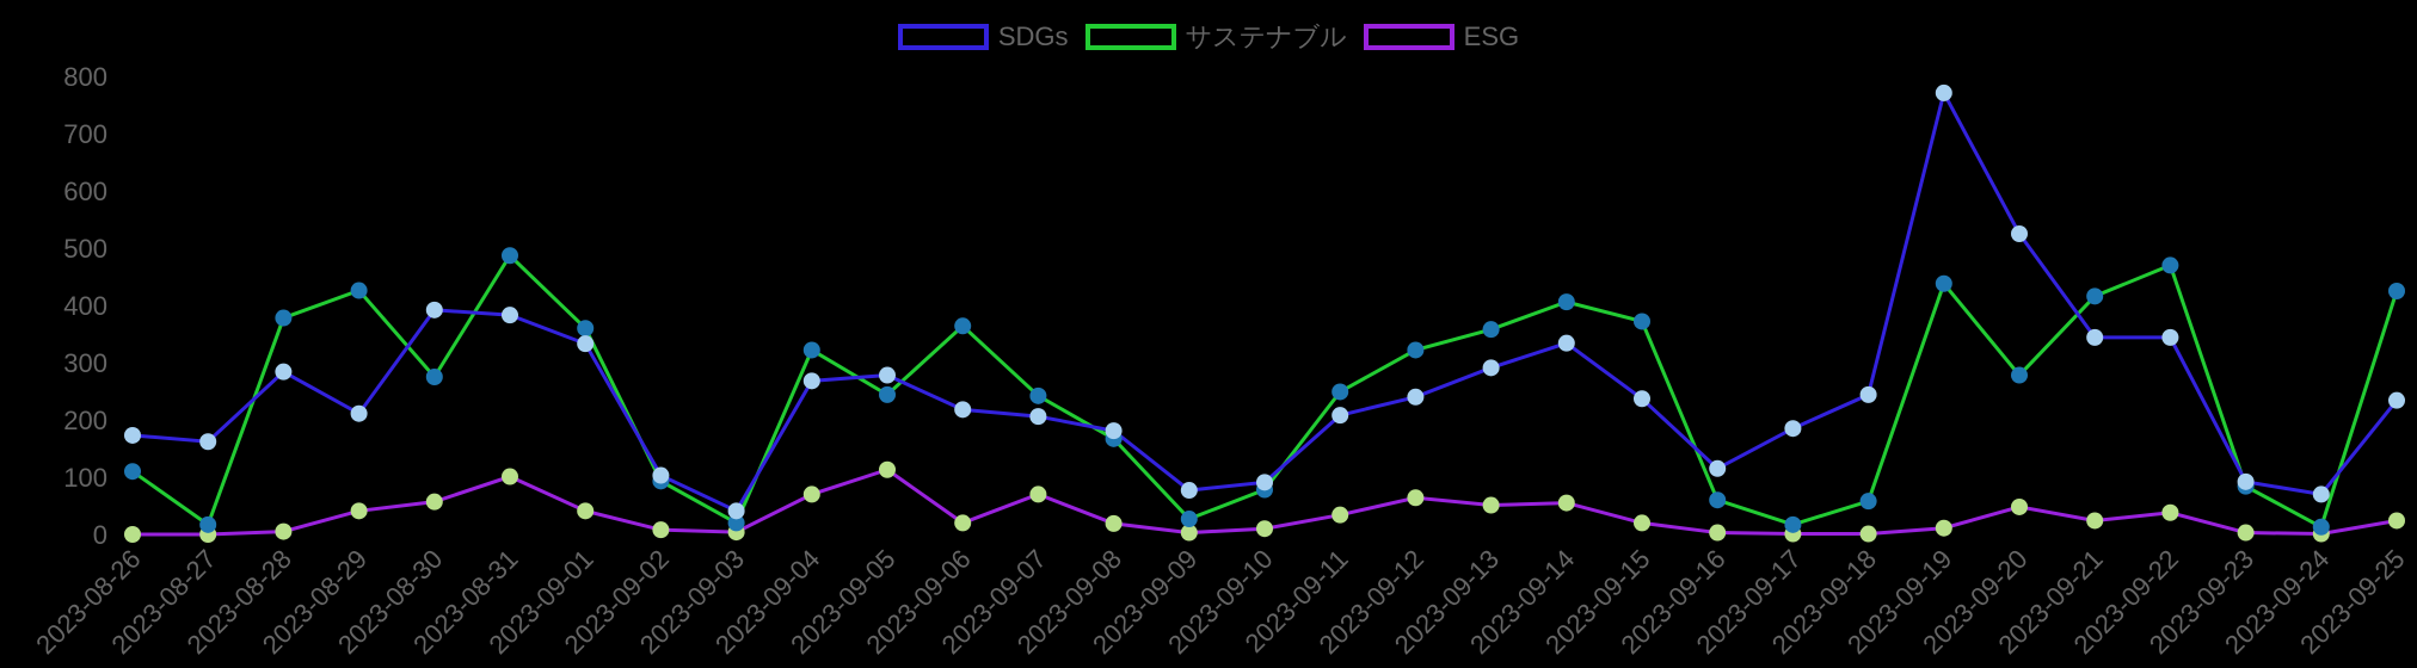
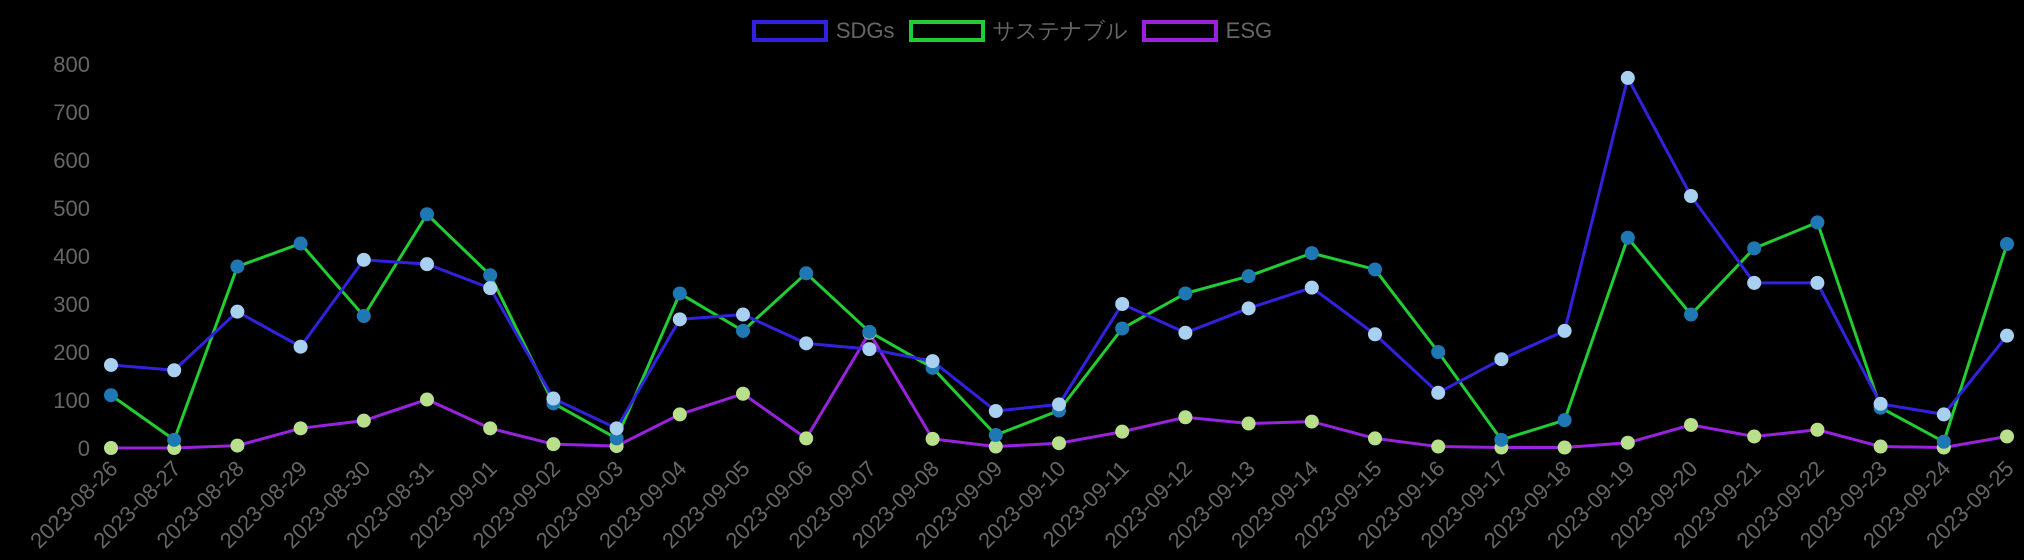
ESG/2023-09-07: 70 -> 240
SDGs/2023-09-11: 210 -> 300
サステナブル/2023-09-16: 60 -> 200
